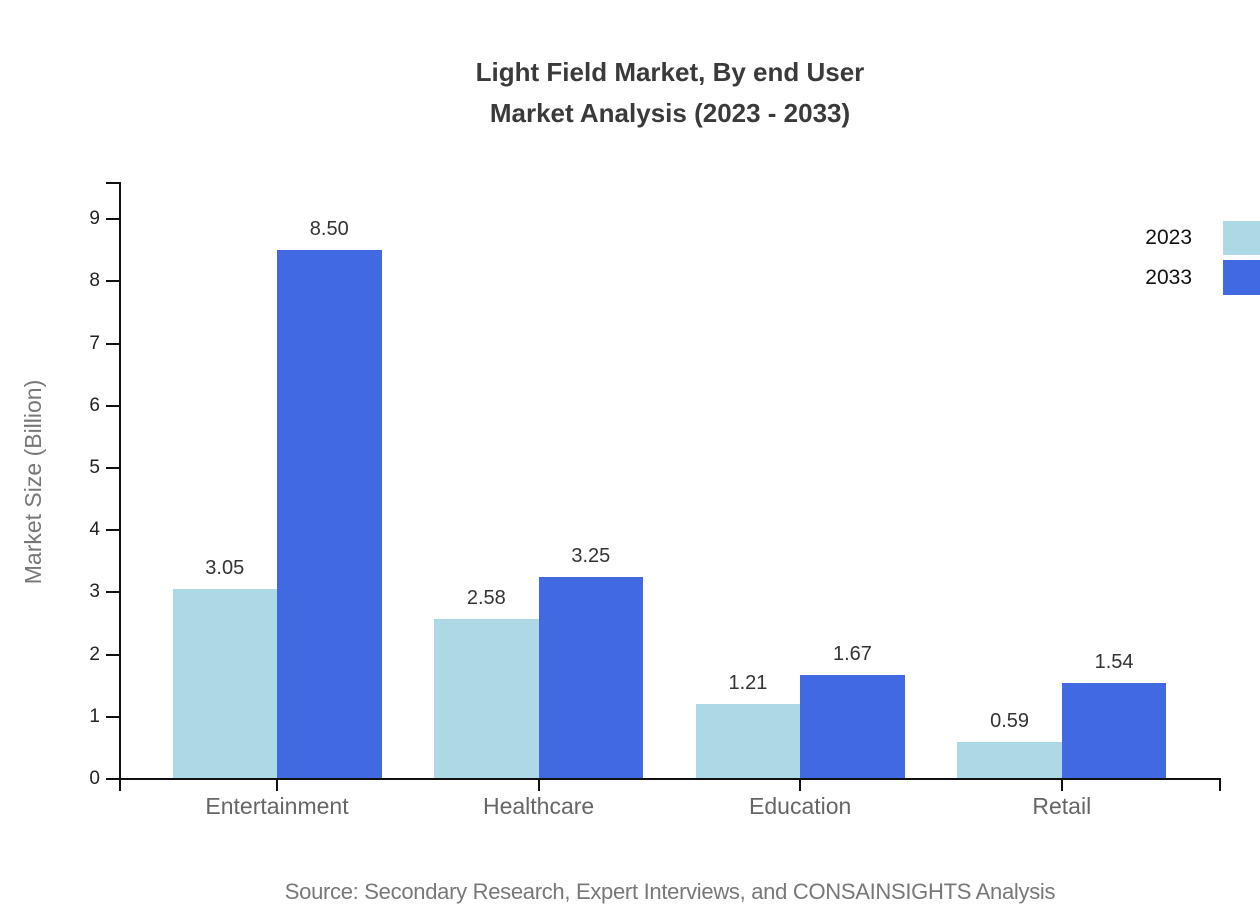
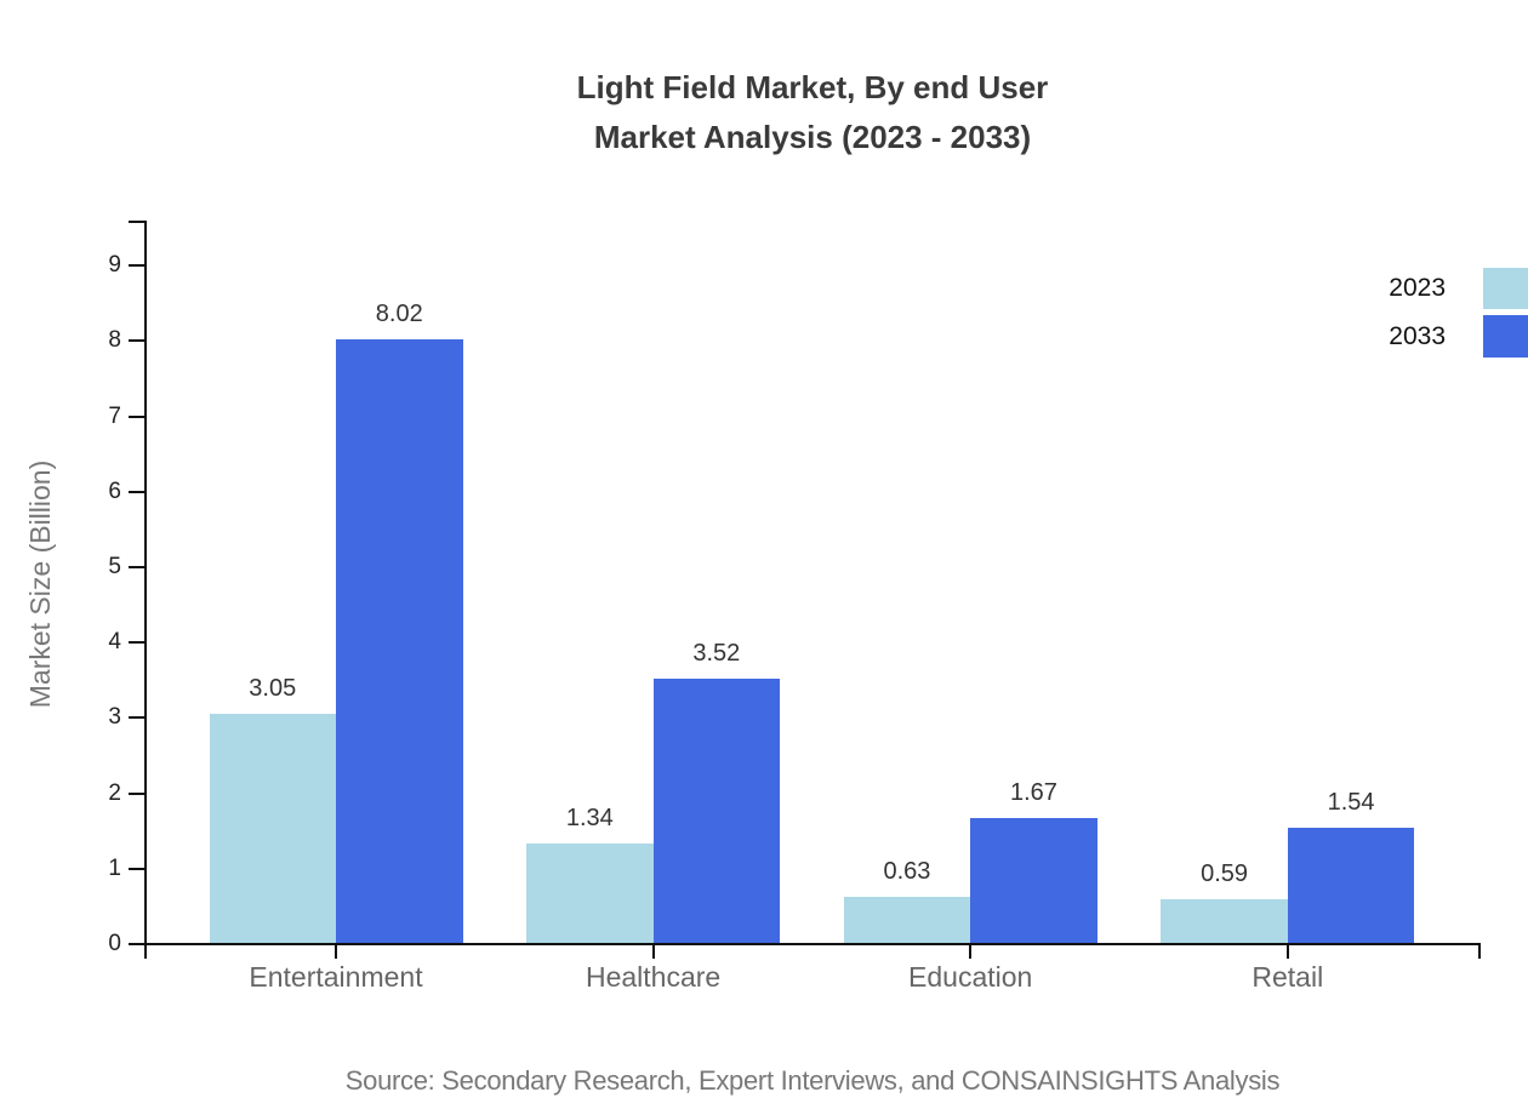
2033/Entertainment: 8.50 -> 8.02
2023/Healthcare: 2.58 -> 1.34
2033/Healthcare: 3.25 -> 3.52
2023/Education: 1.21 -> 0.63
